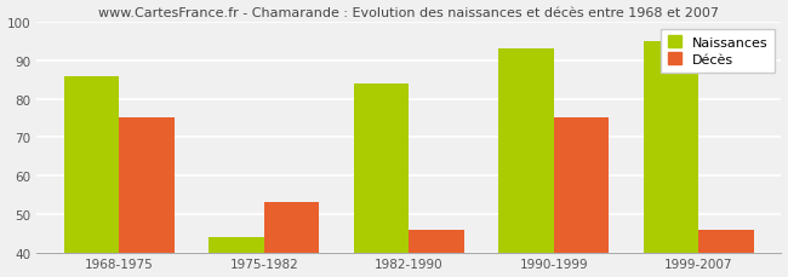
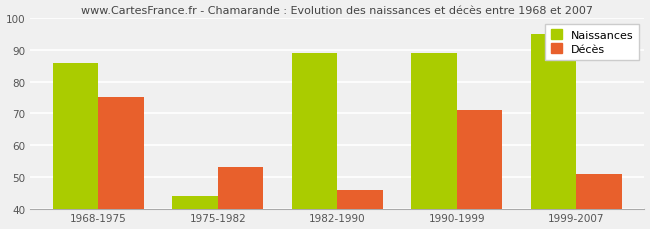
Naissances/1982-1990: 84 -> 89
Naissances/1990-1999: 93 -> 89
Décès/1990-1999: 75 -> 71
Décès/1999-2007: 46 -> 51
